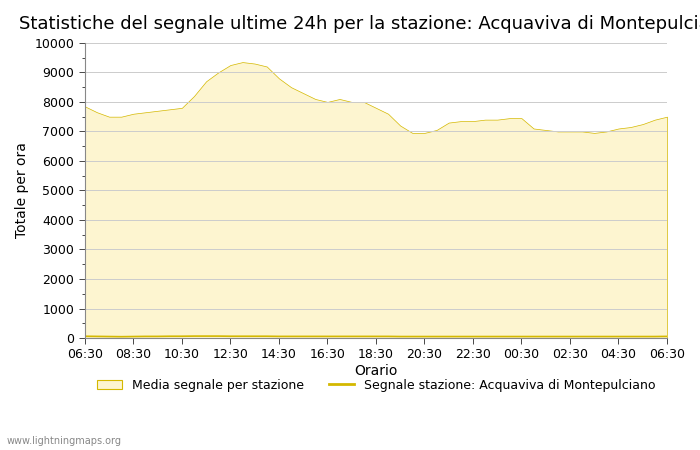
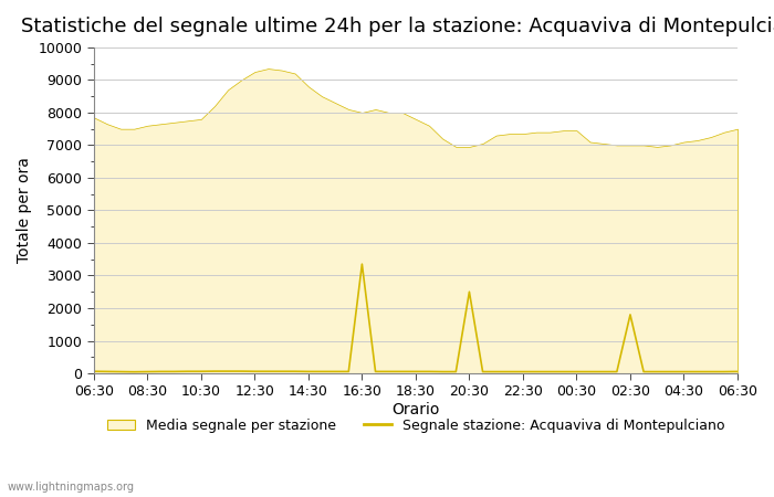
Segnale stazione: Acquaviva di Montepulciano/16:30: 60 -> 3350
Segnale stazione: Acquaviva di Montepulciano/20:30: 50 -> 2500
Segnale stazione: Acquaviva di Montepulciano/02:30: 50 -> 1800
